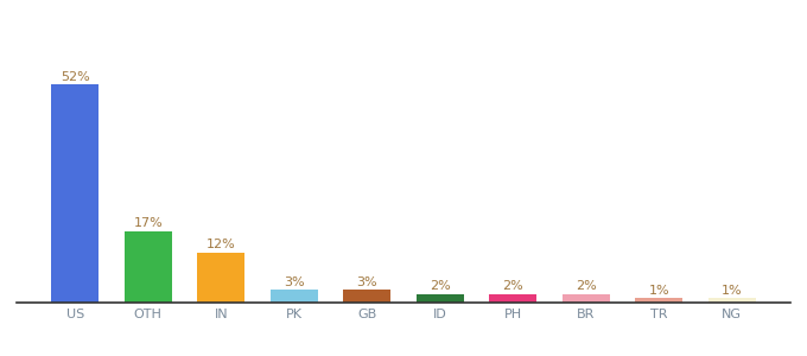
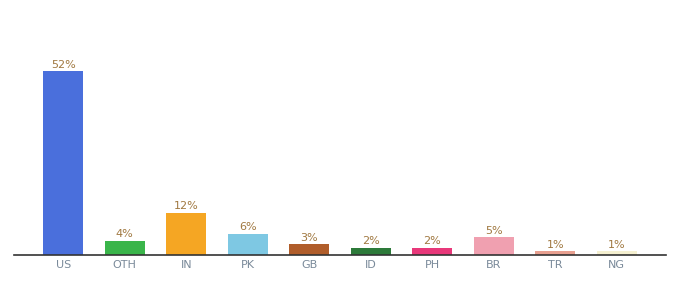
OTH: 17% -> 4%
PK: 3% -> 6%
BR: 2% -> 5%
